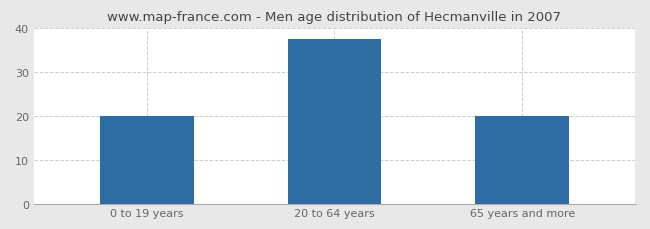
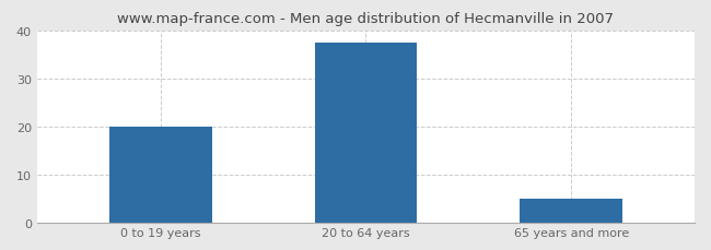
65 years and more: 20.0 -> 5.0
